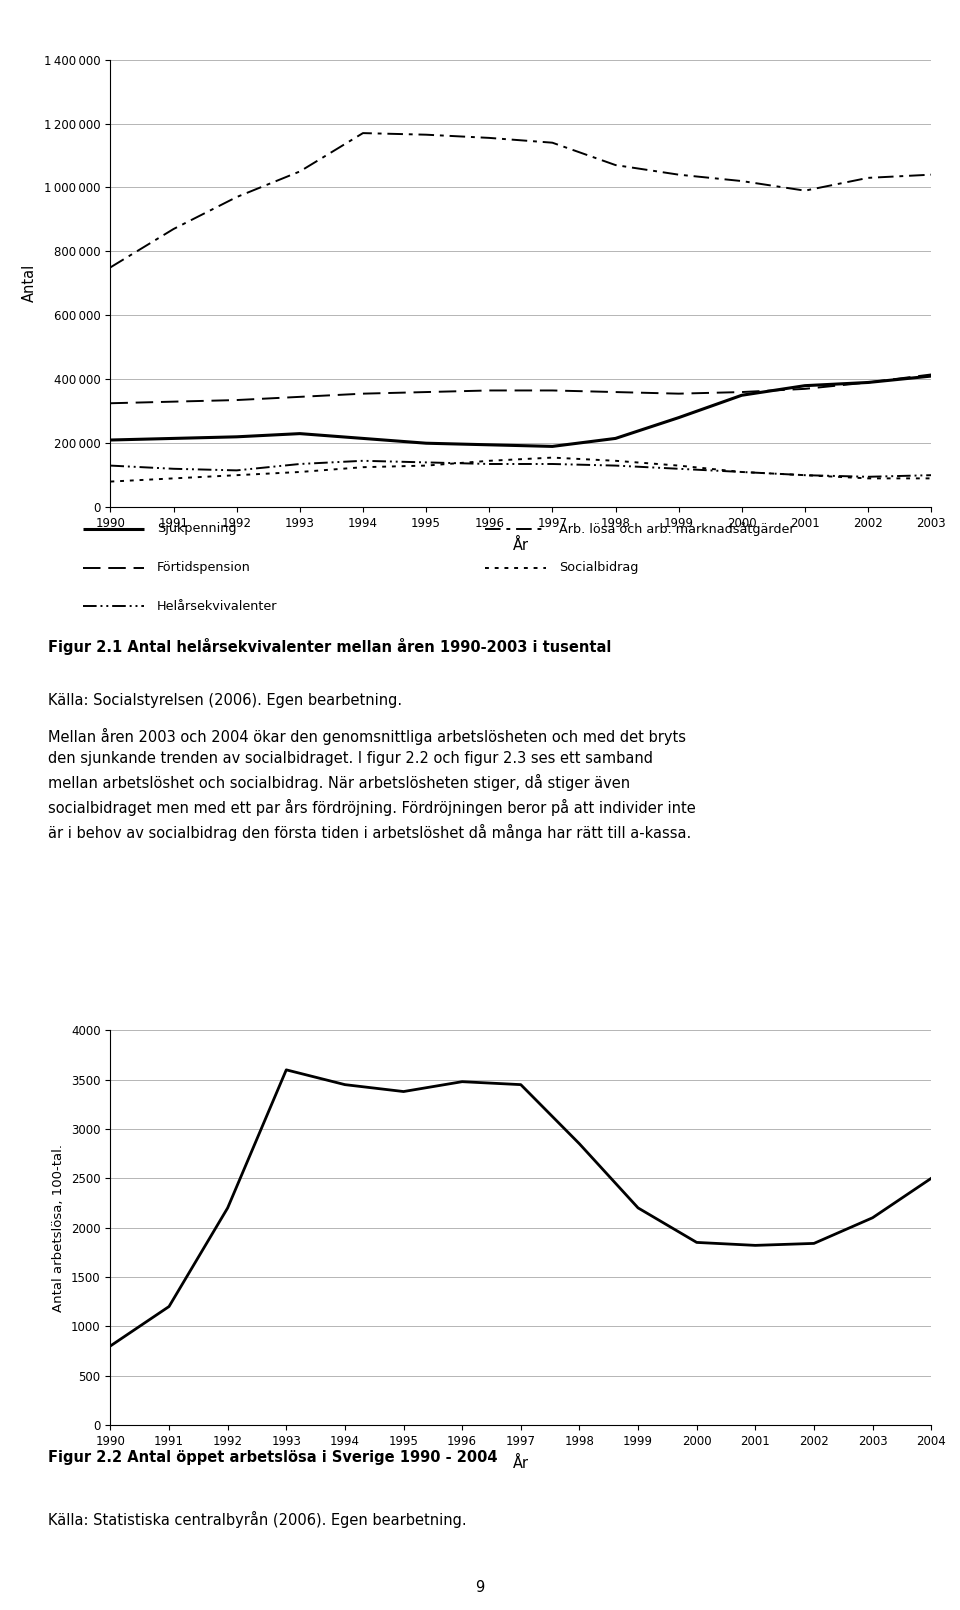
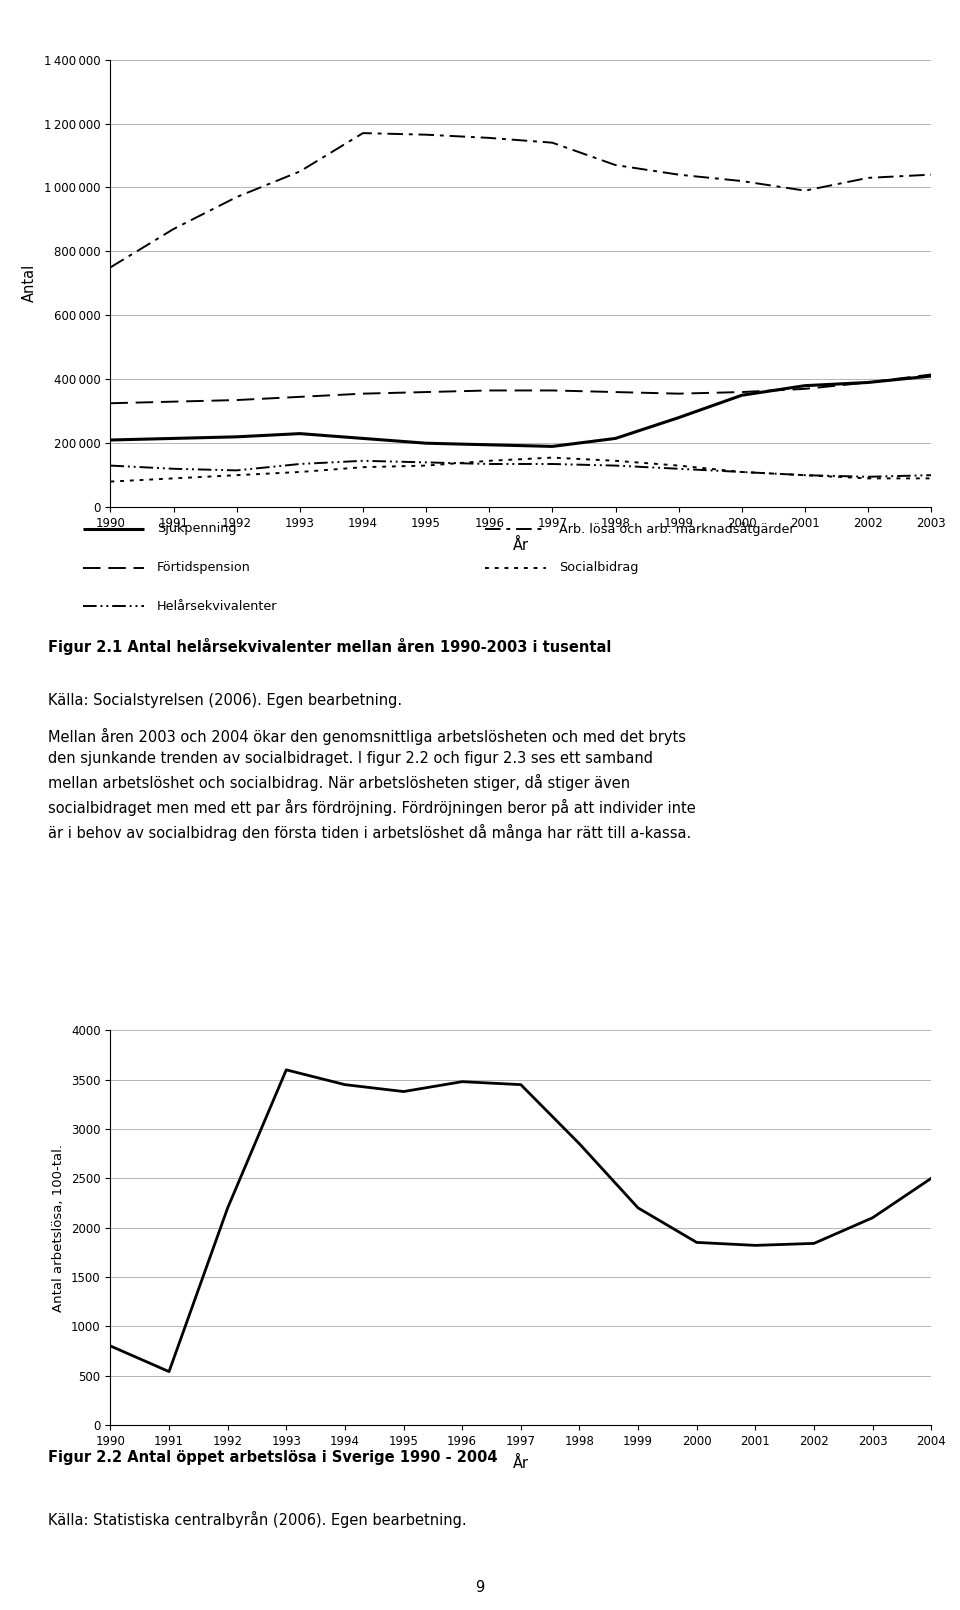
1991: 1200 -> 540
